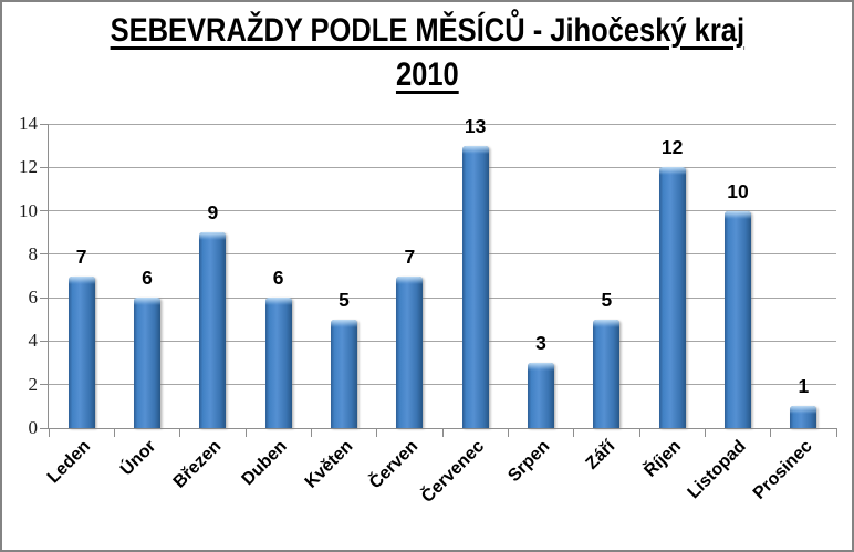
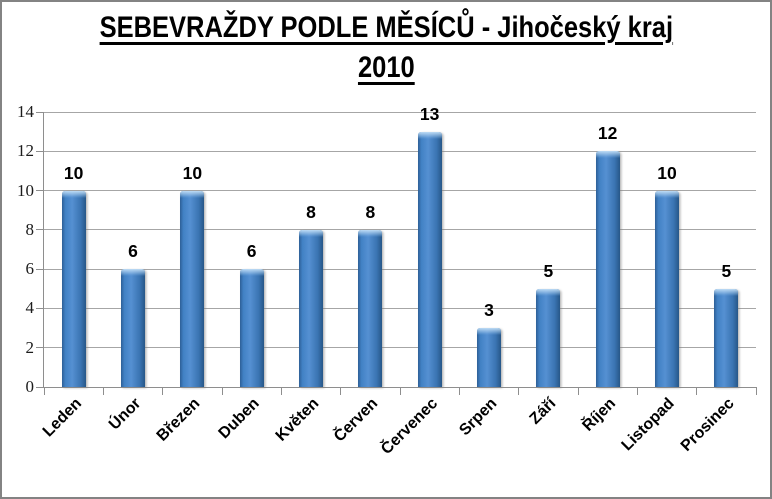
Leden: 7 -> 10
Březen: 9 -> 10
Květen: 5 -> 8
Červen: 7 -> 8
Prosinec: 1 -> 5
